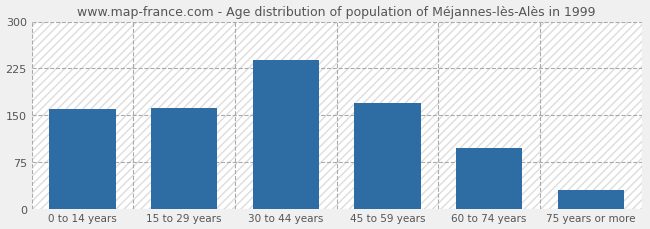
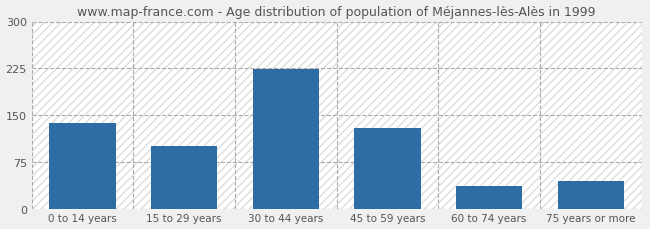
0 to 14 years: 160 -> 138
15 to 29 years: 162 -> 100
30 to 44 years: 238 -> 224
45 to 59 years: 170 -> 130
60 to 74 years: 97 -> 36
75 years or more: 30 -> 44
